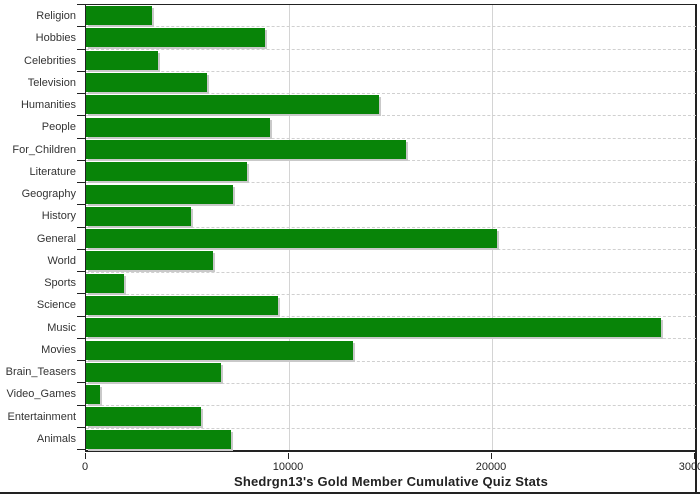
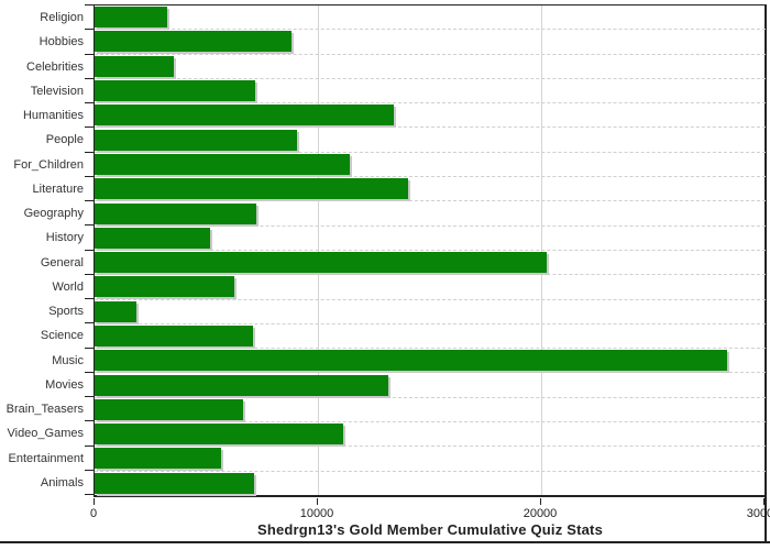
Television: 6000 -> 7200
Humanities: 14400 -> 13400
For_Children: 15700 -> 11400
Literature: 7900 -> 14000
Science: 9400 -> 7100
Video_Games: 700 -> 11100
